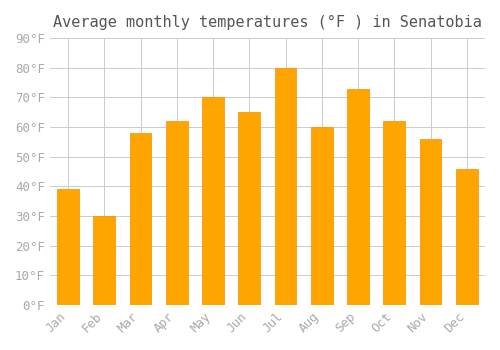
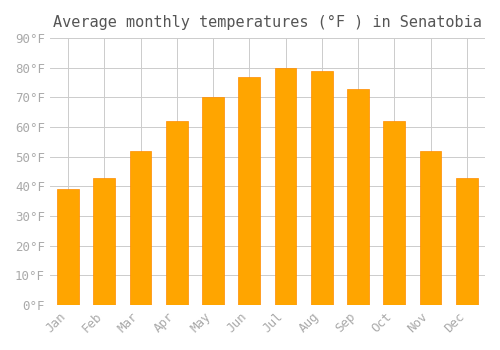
Feb: 30°F -> 43°F
Mar: 58°F -> 52°F
Jun: 65°F -> 77°F
Aug: 60°F -> 79°F
Nov: 56°F -> 52°F
Dec: 46°F -> 43°F
